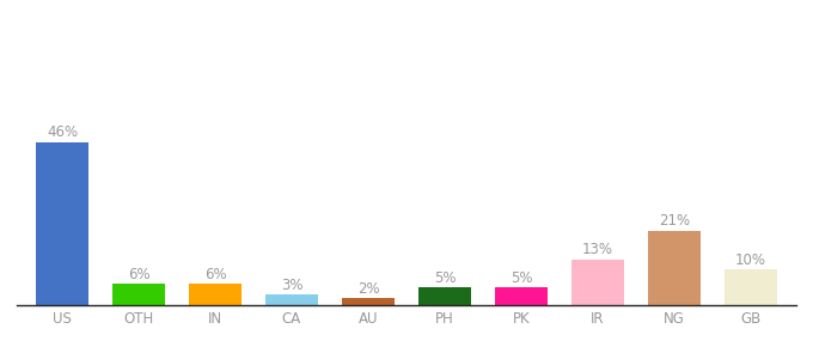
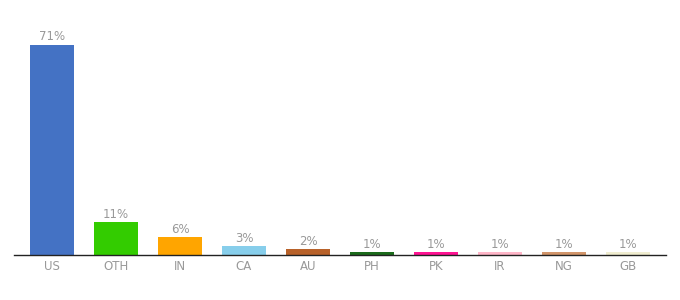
US: 46% -> 71%
OTH: 6% -> 11%
PH: 5% -> 1%
PK: 5% -> 1%
IR: 13% -> 1%
NG: 21% -> 1%
GB: 10% -> 1%
